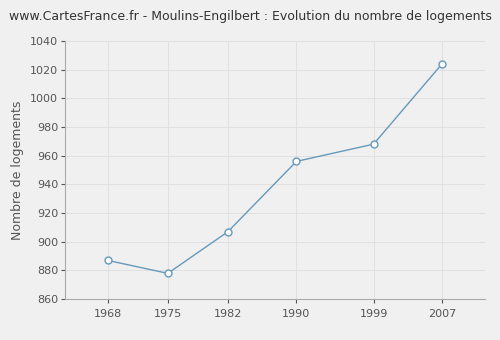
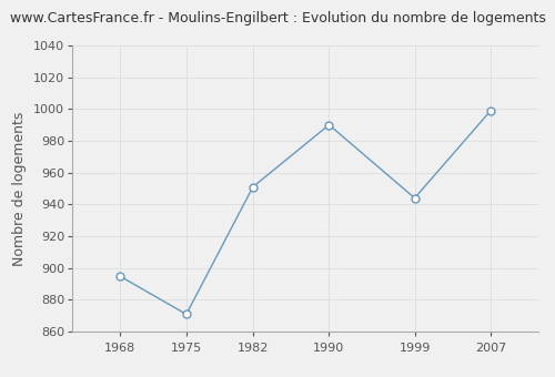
1968: 887 -> 895
1975: 878 -> 871
1982: 907 -> 951
1990: 956 -> 990
1999: 968 -> 944
2007: 1024 -> 999
